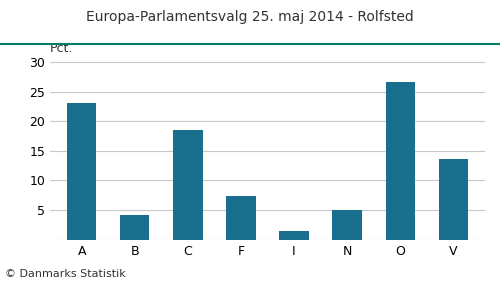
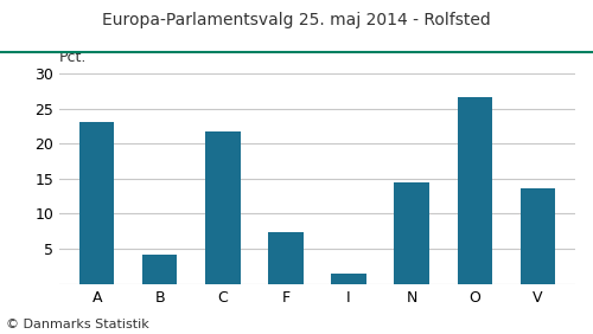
C: 18.6 -> 21.8
N: 5.0 -> 14.4
